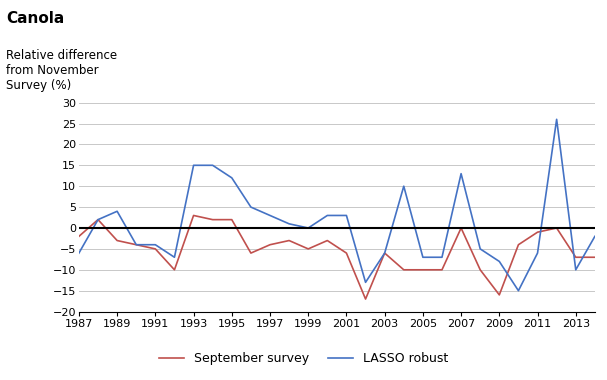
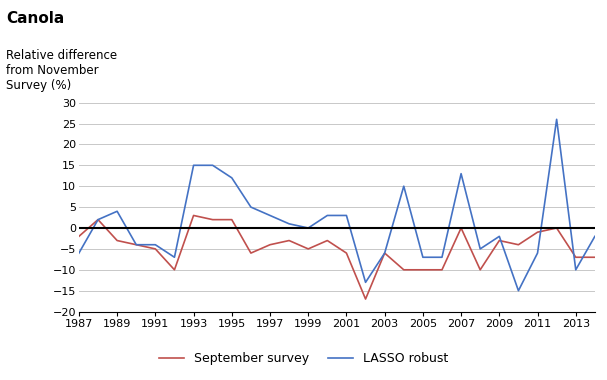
September survey/2009: -16 -> -3
LASSO robust/2009: -8 -> -2
